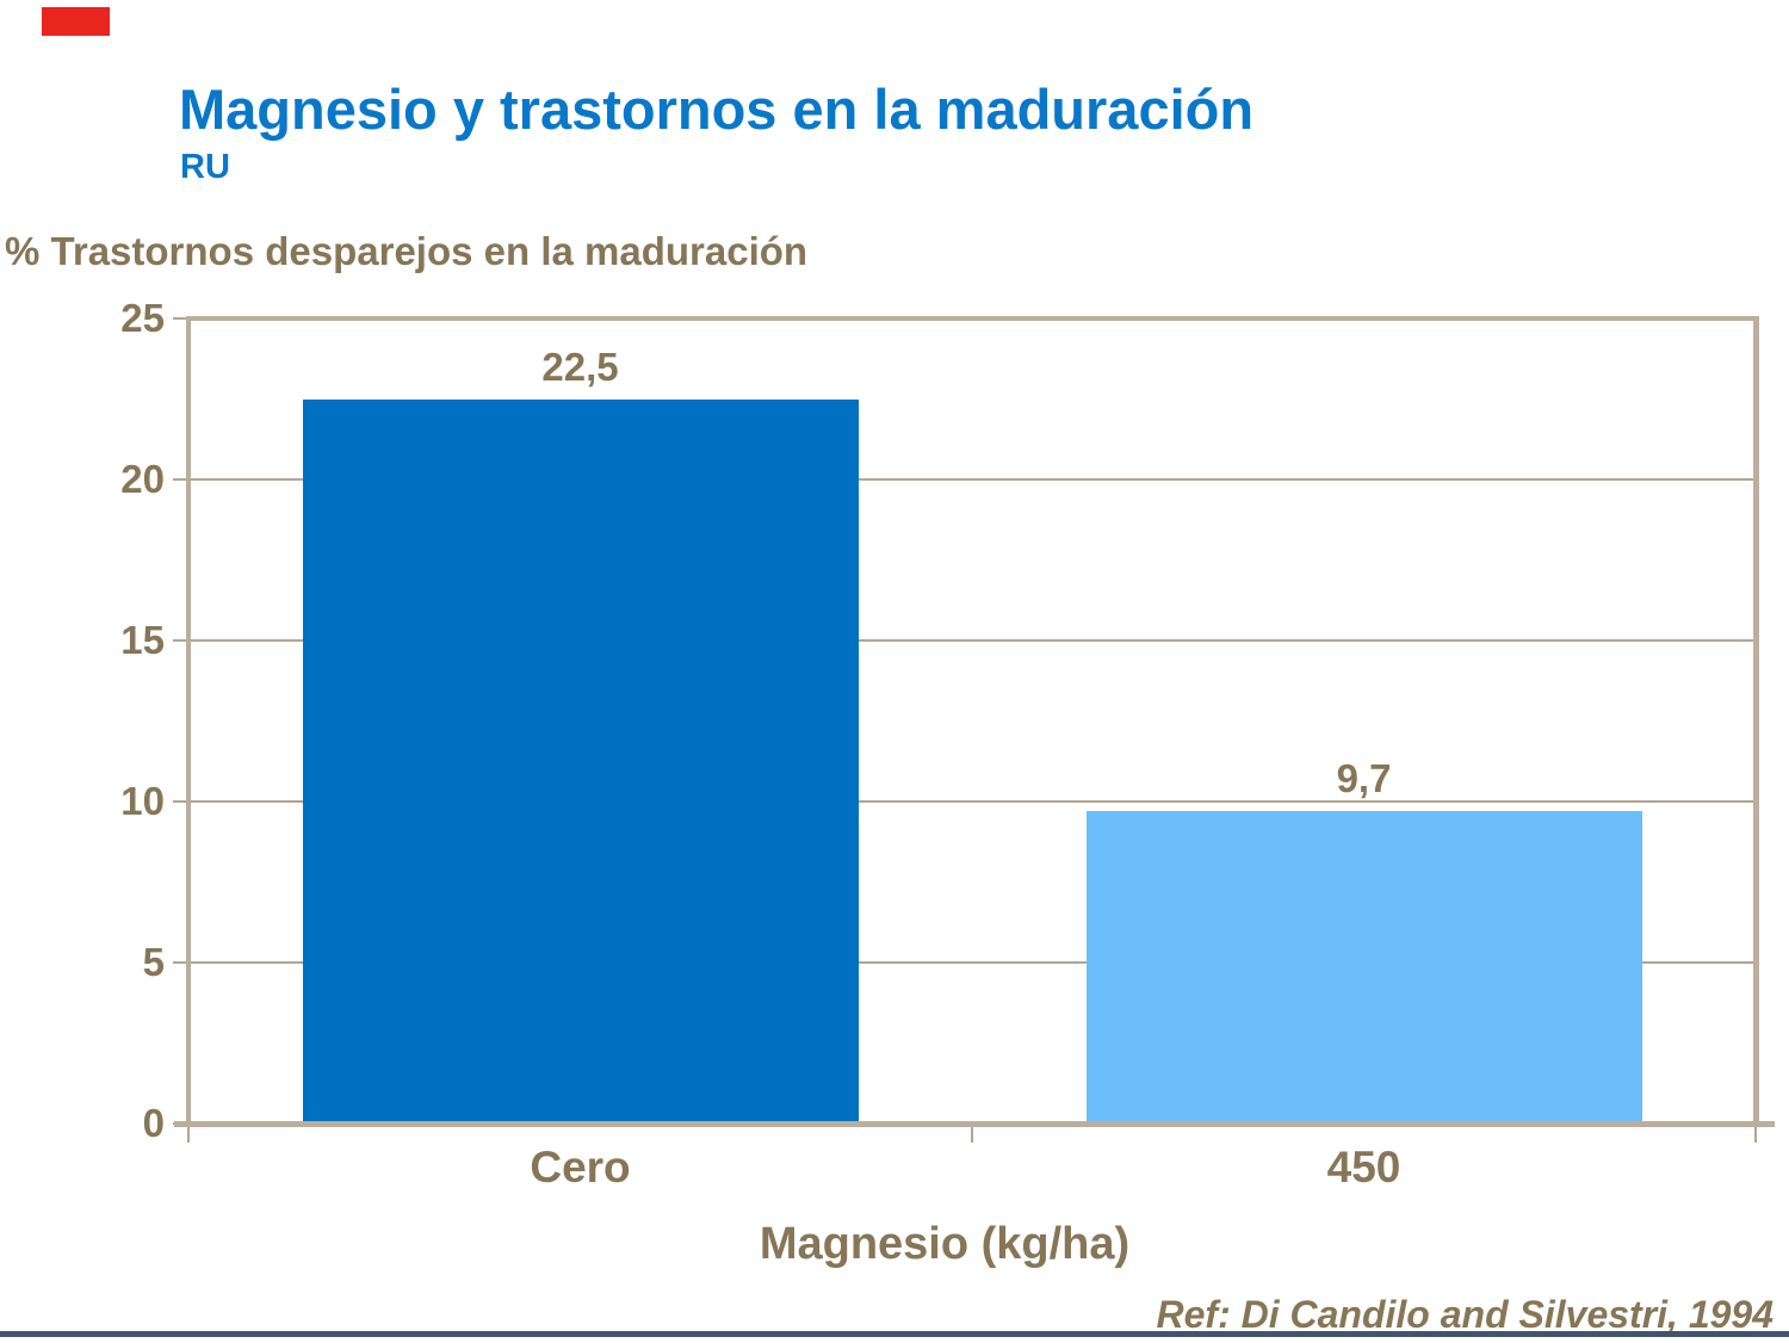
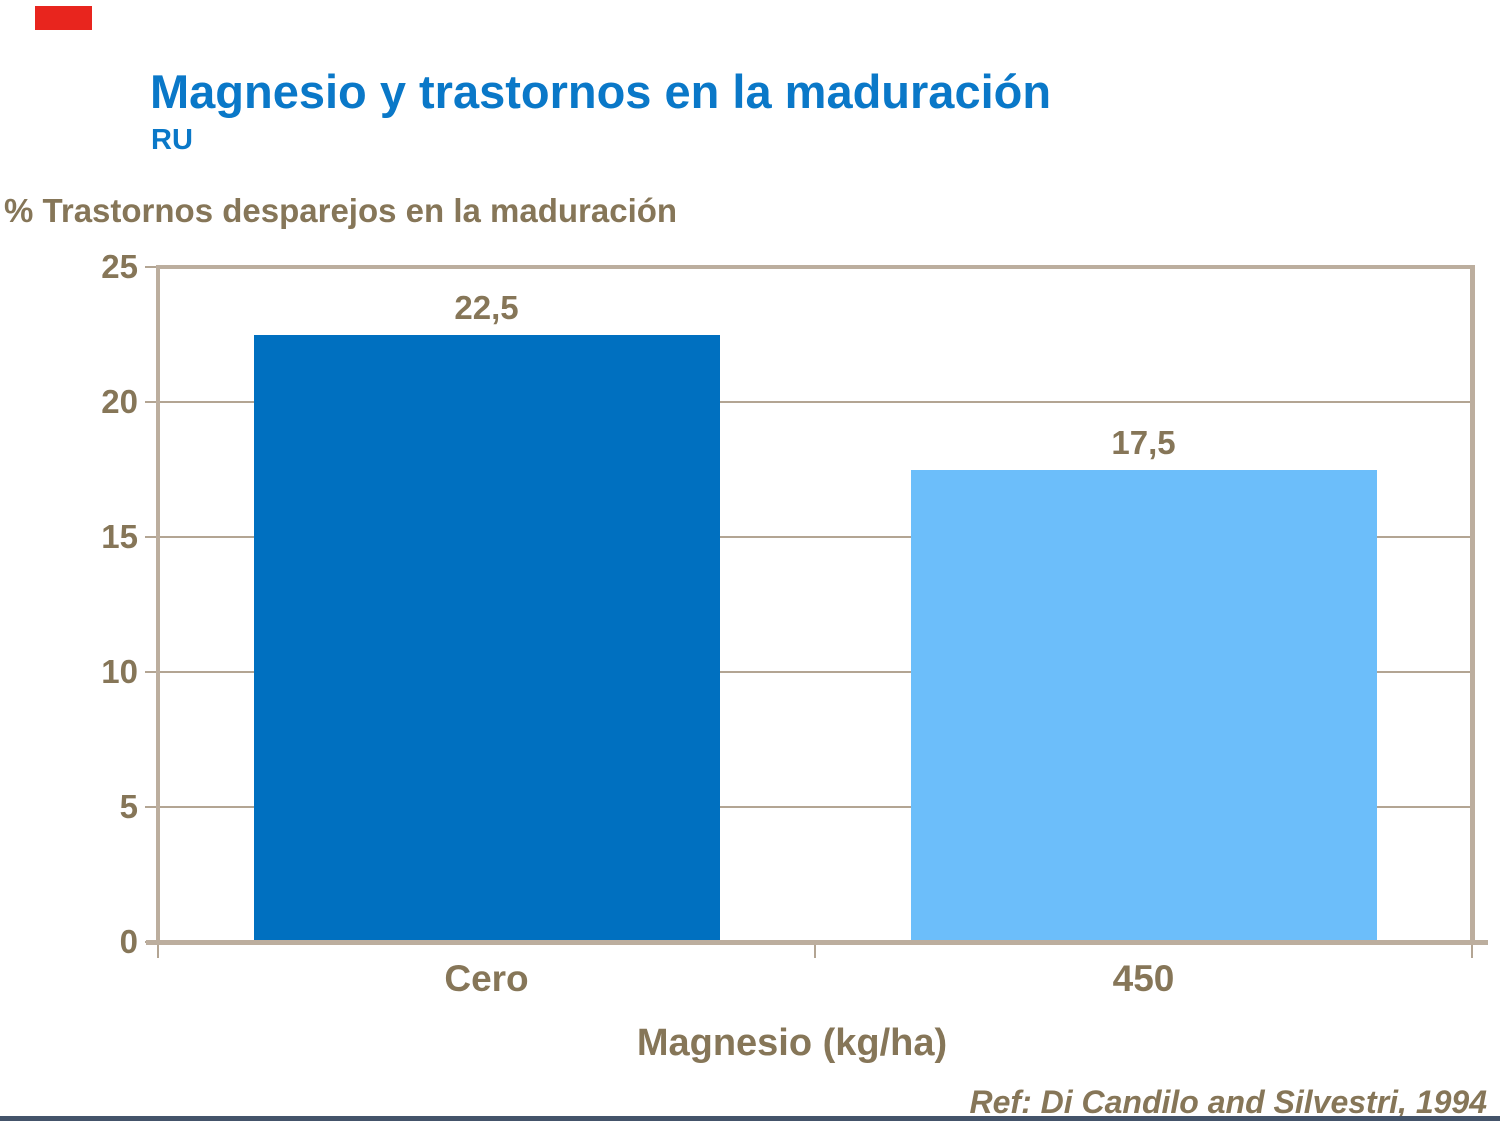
450: 9,7 -> 17,5
